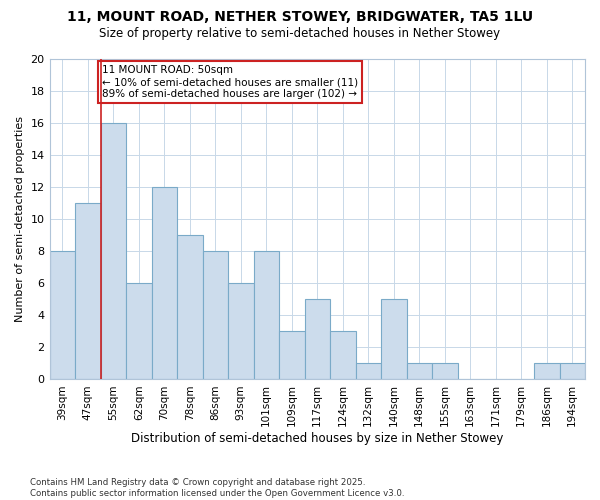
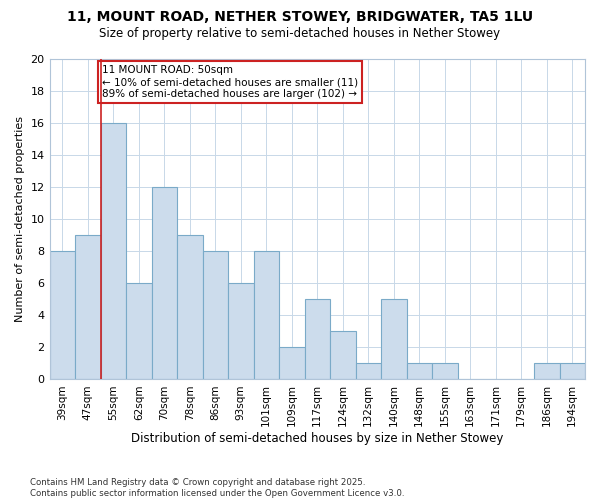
47sqm: 11 -> 9
109sqm: 3 -> 2
